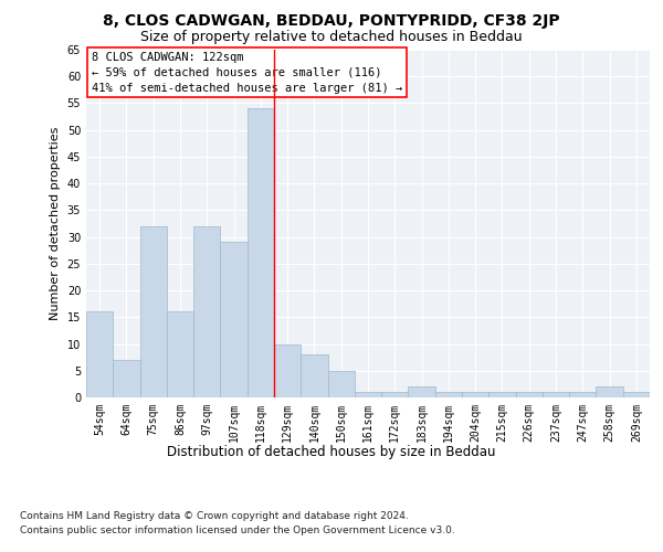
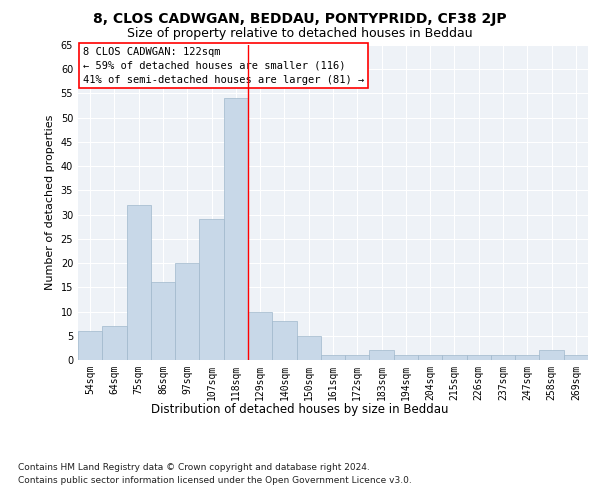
54sqm: 16 -> 6
97sqm: 32 -> 20
